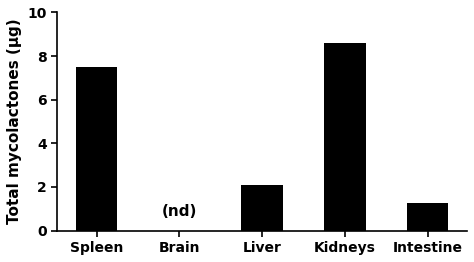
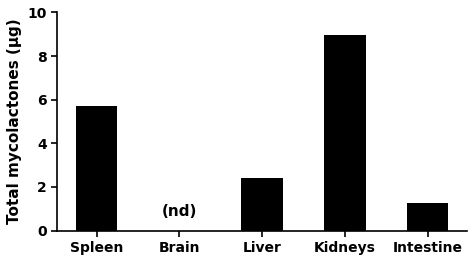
Spleen: 7.50 -> 5.70
Liver: 2.10 -> 2.40
Kidneys: 8.60 -> 8.95
